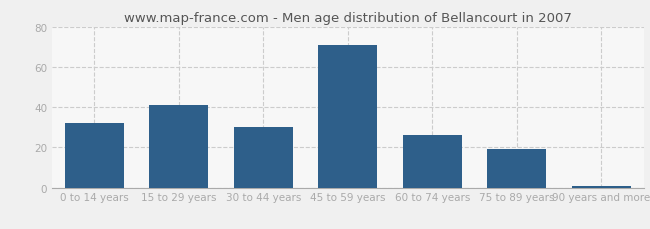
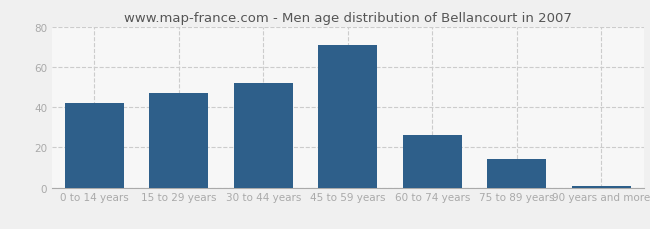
0 to 14 years: 32 -> 42
15 to 29 years: 41 -> 47
30 to 44 years: 30 -> 52
75 to 89 years: 19 -> 14
